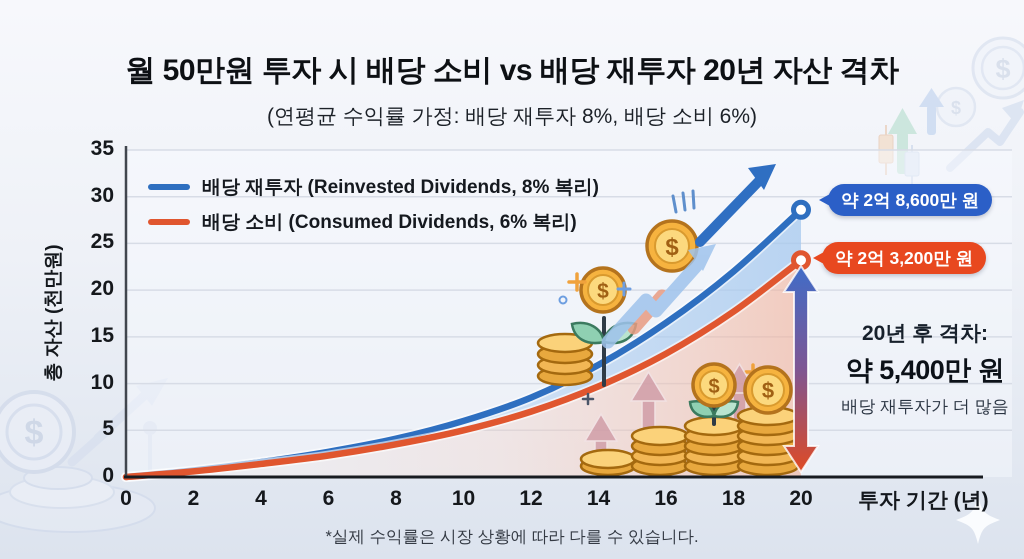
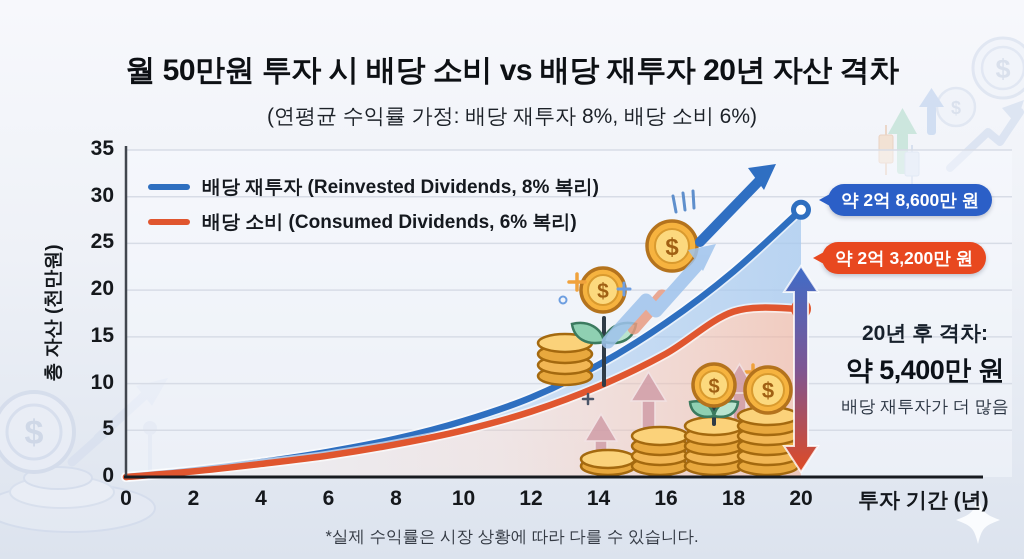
배당 소비 (Consumed Dividends, 6% 복리)/20: 23 -> 18
